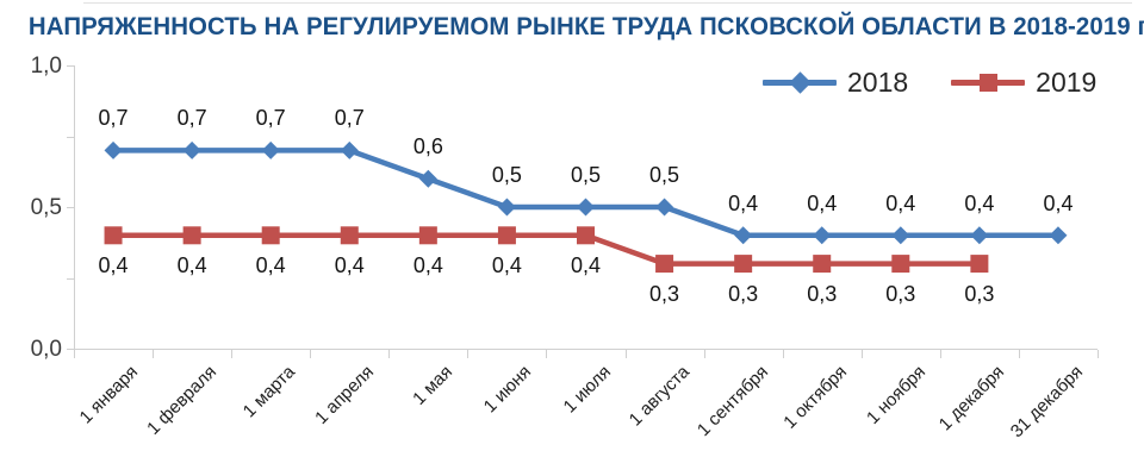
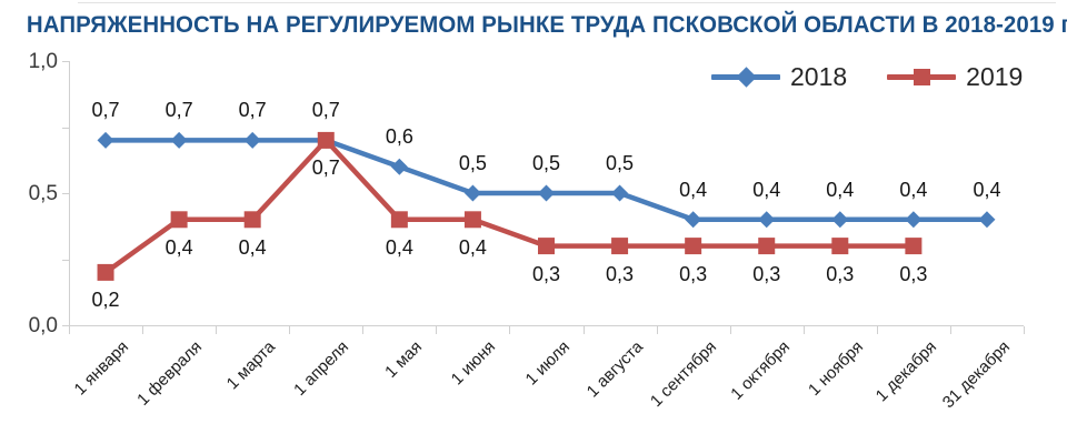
2019/1 января: 0,4 -> 0,2
2019/1 апреля: 0,4 -> 0,7
2019/1 июля: 0,4 -> 0,3
